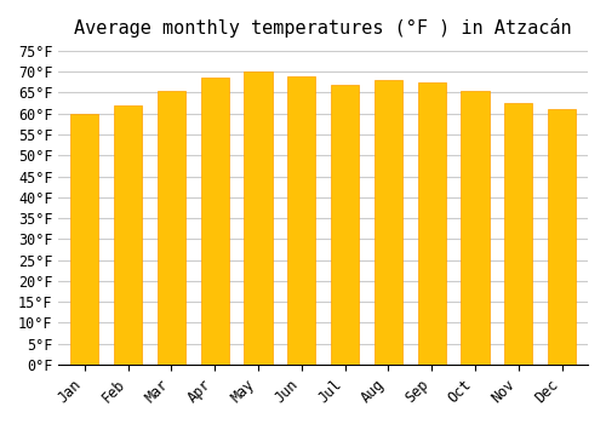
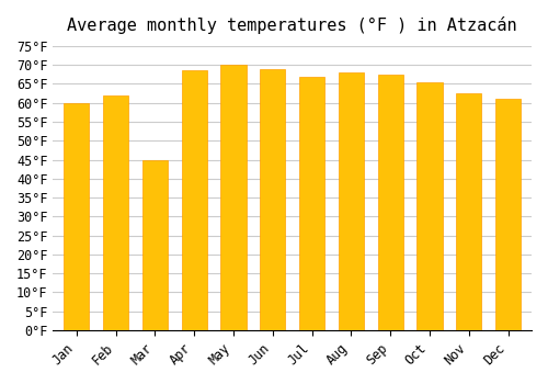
Mar: 65.5°F -> 45.0°F
